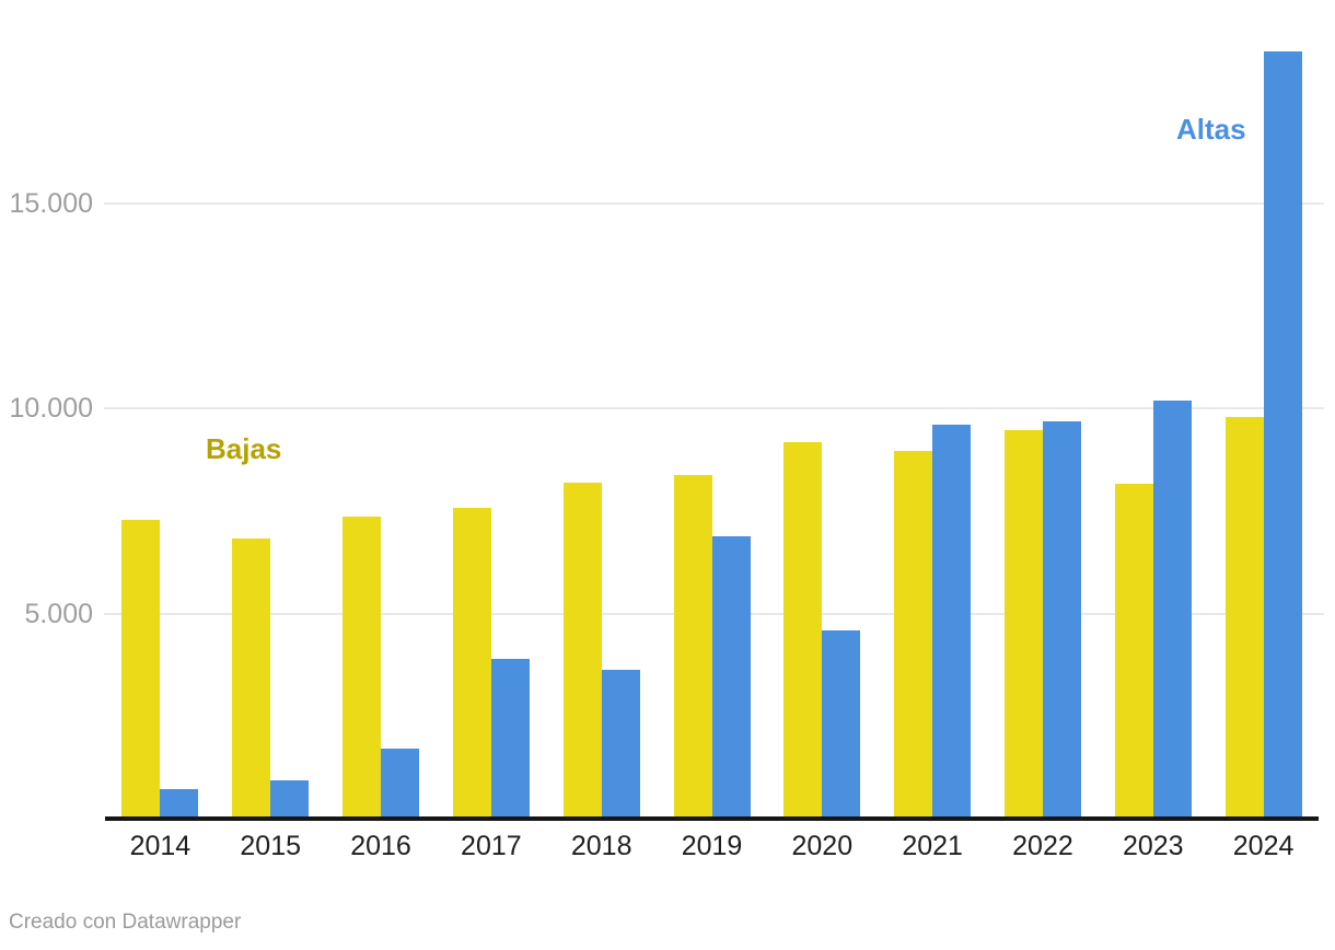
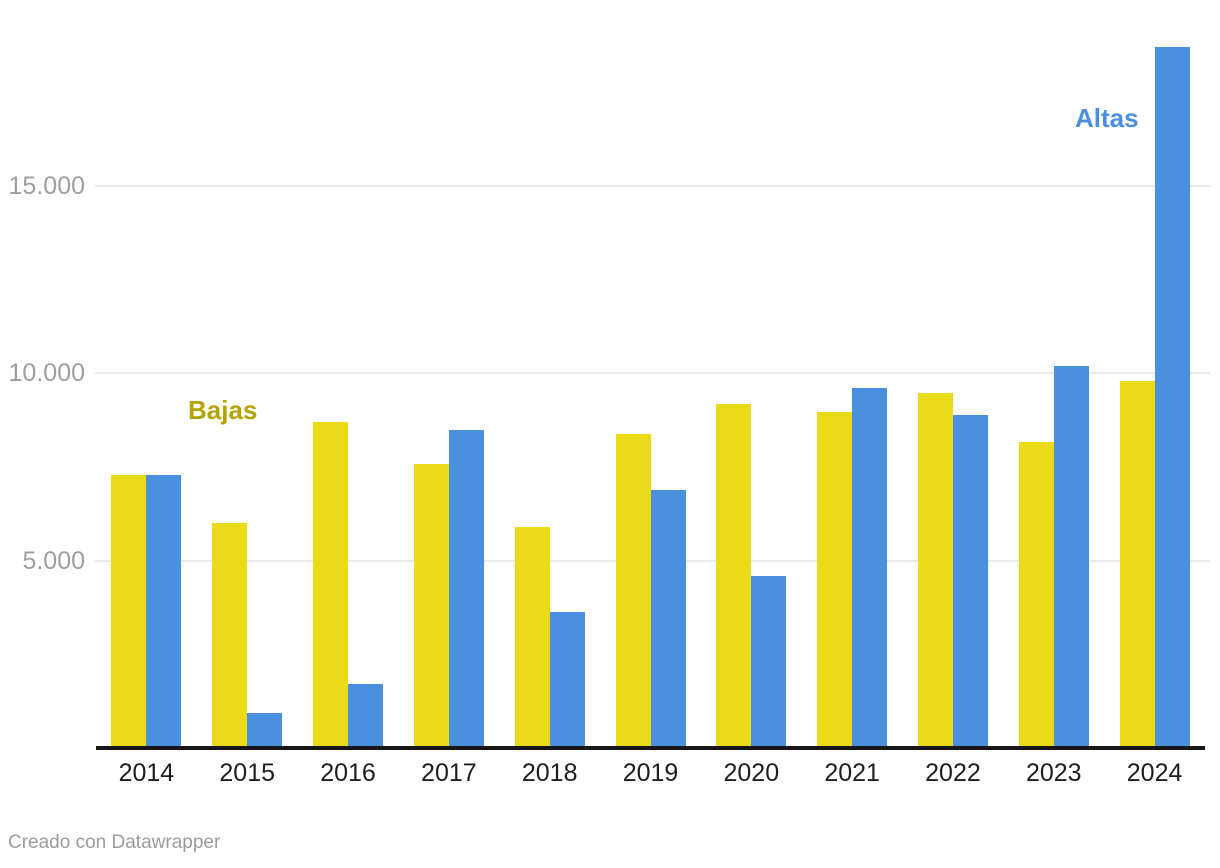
Altas/2014: 700 -> 7300
Bajas/2015: 6800 -> 6000
Bajas/2016: 7400 -> 8700
Altas/2017: 3900 -> 8500
Bajas/2018: 8200 -> 5900
Altas/2022: 9700 -> 8900
